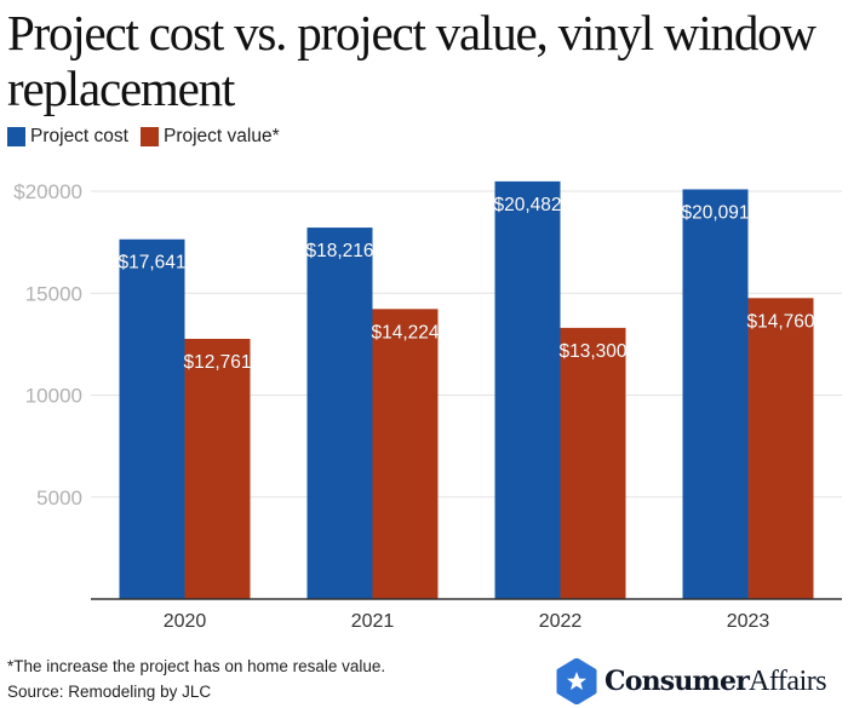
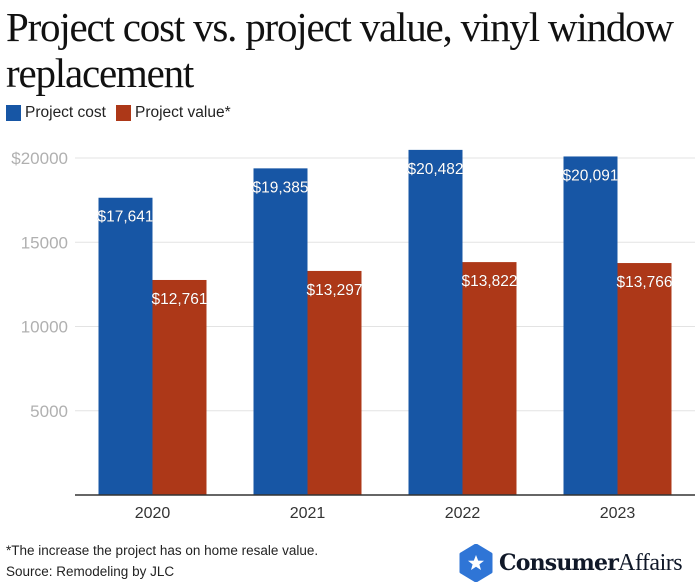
Project cost/2021: $18,216 -> $19,385
Project value*/2021: $14,224 -> $13,297
Project value*/2022: $13,300 -> $13,822
Project value*/2023: $14,760 -> $13,766
